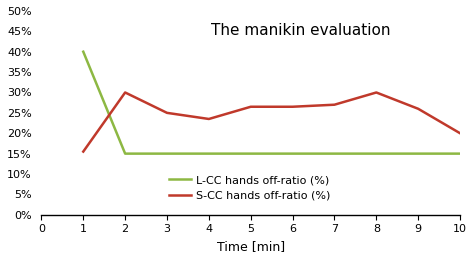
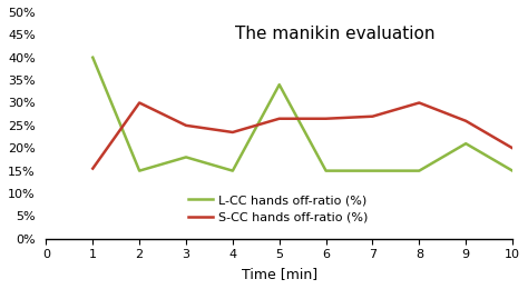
L-CC hands off-ratio (%)/3: 15% -> 18%
L-CC hands off-ratio (%)/5: 15% -> 34%
L-CC hands off-ratio (%)/9: 15% -> 21%
